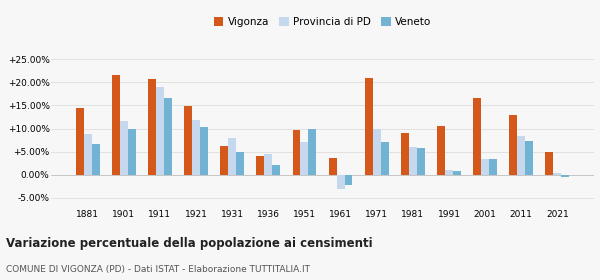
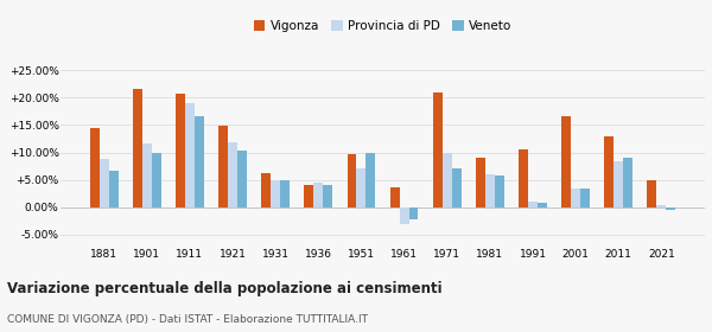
Provincia di PD/1931: 8.0% -> 5.0%
Veneto/1936: 2.2% -> 4.0%
Veneto/2011: 7.3% -> 9.0%
